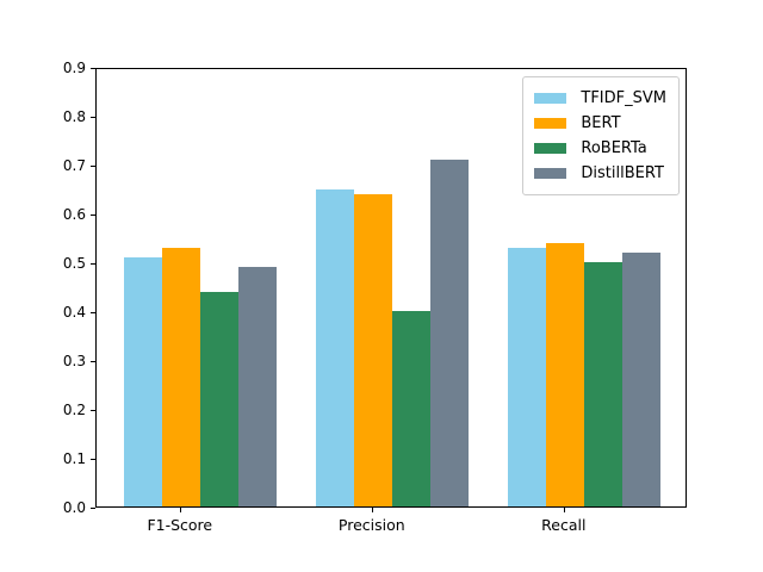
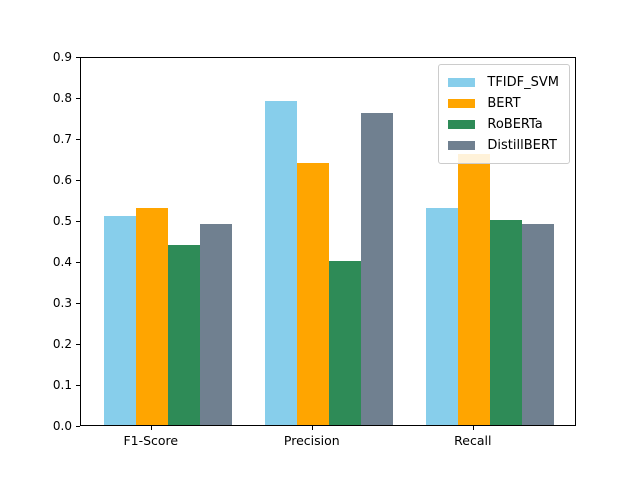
TFIDF_SVM/Precision: 0.65 -> 0.79
DistillBERT/Precision: 0.71 -> 0.76
BERT/Recall: 0.54 -> 0.66
DistillBERT/Recall: 0.52 -> 0.49
